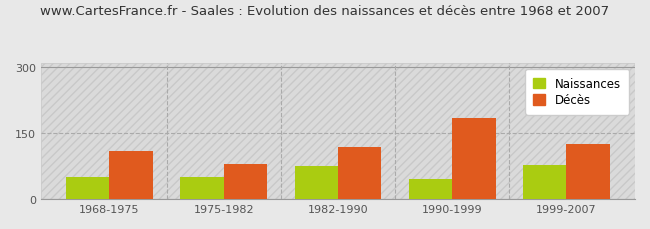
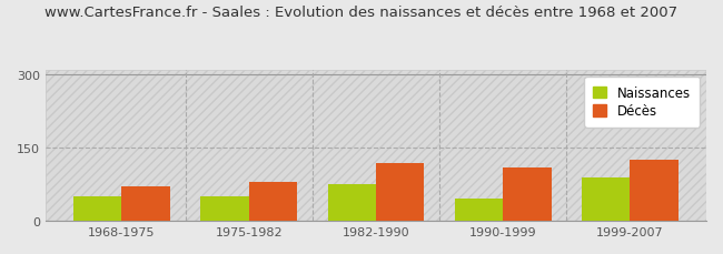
Décès/1968-1975: 110 -> 70
Décès/1990-1999: 185 -> 110
Naissances/1999-2007: 78 -> 90
